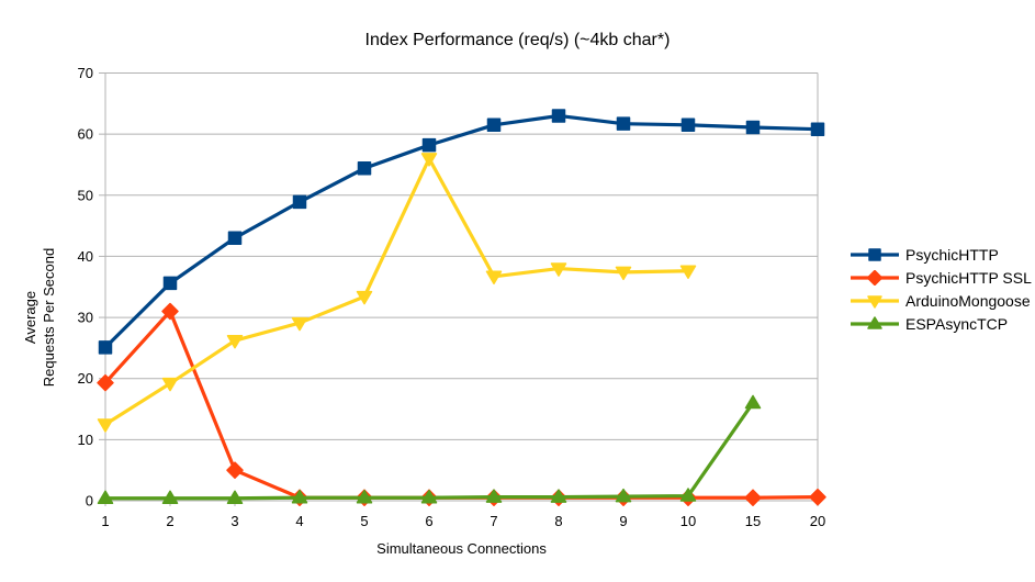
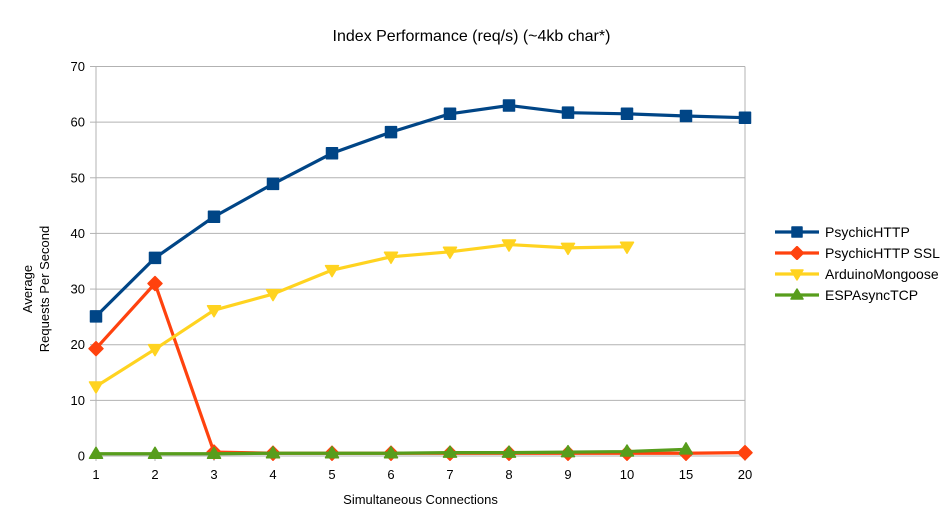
PsychicHTTP SSL/3: 5 -> 1
ArduinoMongoose/6: 56 -> 36
ESPAsyncTCP/15: 16 -> 1
